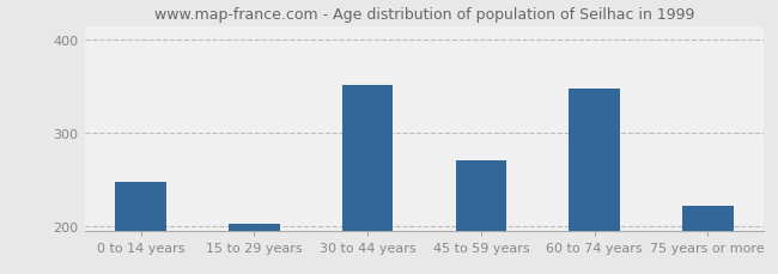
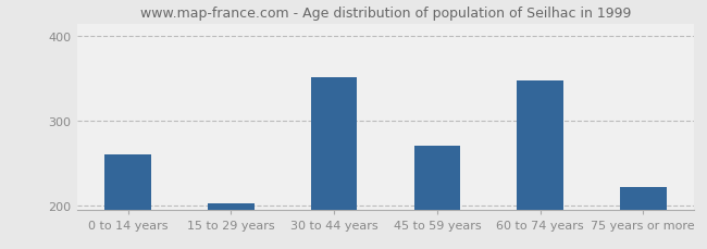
0 to 14 years: 248 -> 260
